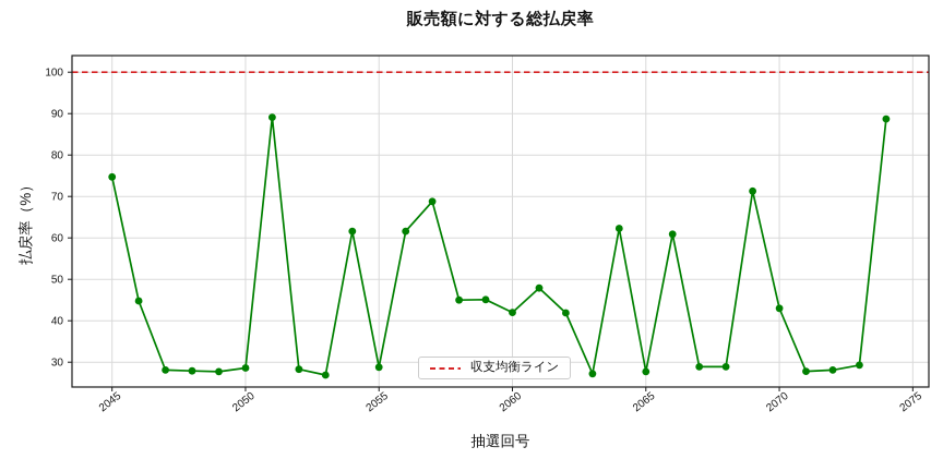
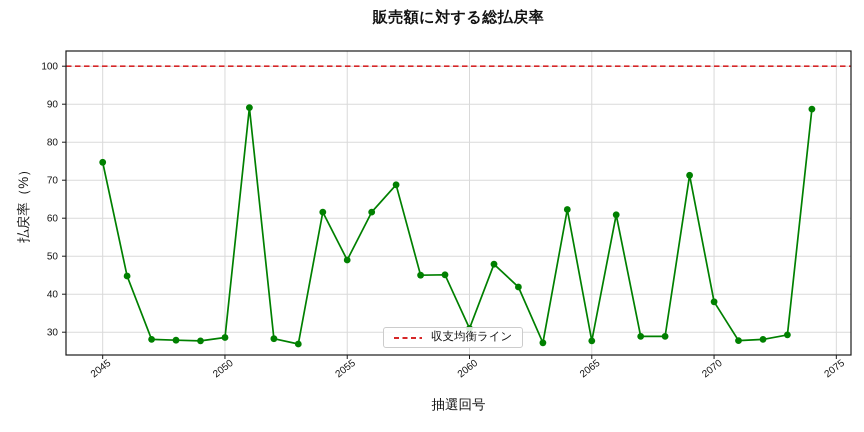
2055: 29 -> 49
2060: 42 -> 31
2070: 43 -> 38
